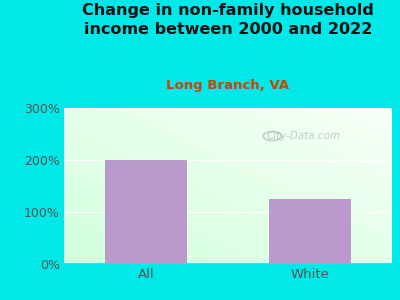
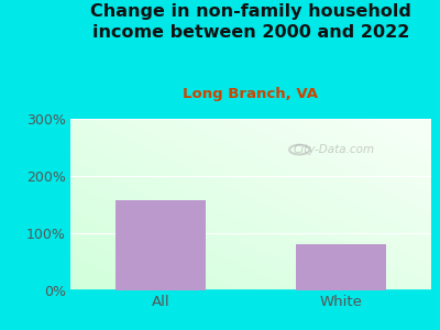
All: 200% -> 158%
White: 125% -> 80%
